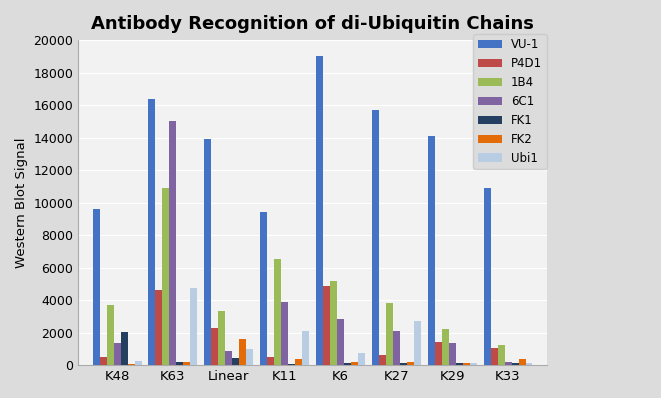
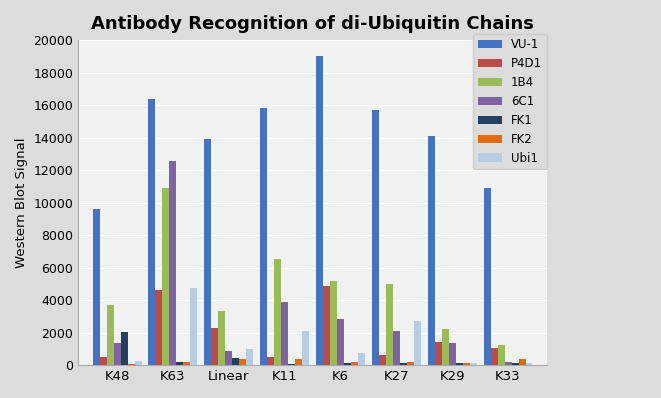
6C1/K63: 15000 -> 12600
FK2/Linear: 1600 -> 400
VU-1/K11: 9400 -> 15800
1B4/K27: 3800 -> 5000
